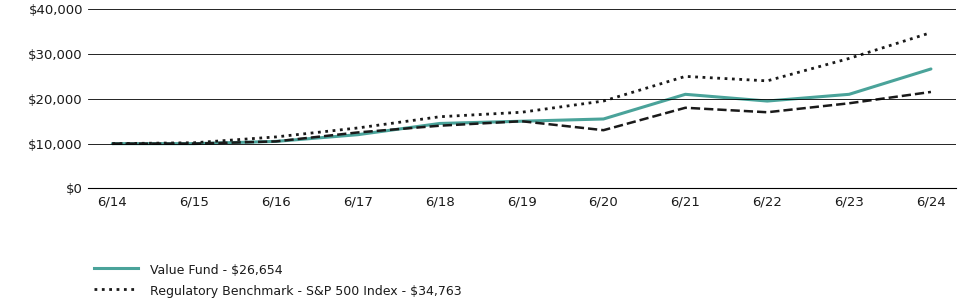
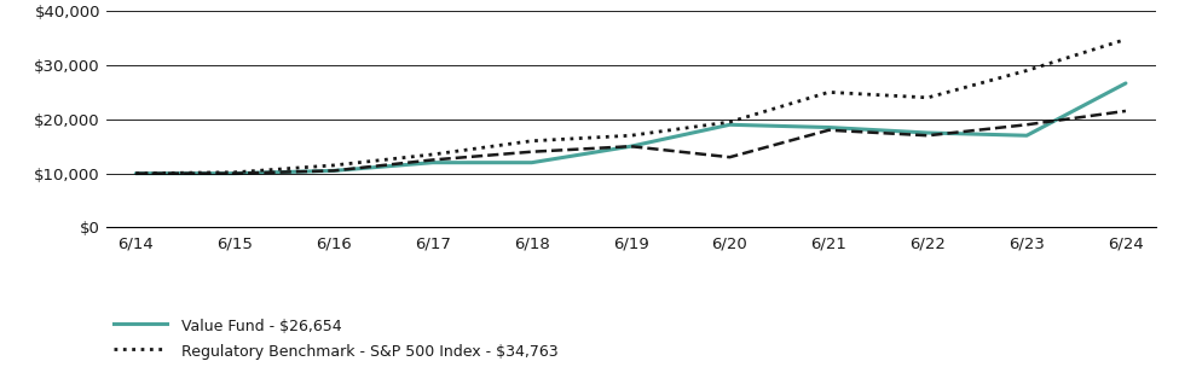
Value Fund - $26,654/6/18: $14,500 -> $12,000
Value Fund - $26,654/6/20: $15,500 -> $19,000
Value Fund - $26,654/6/21: $21,000 -> $18,500
Value Fund - $26,654/6/22: $19,500 -> $17,500
Value Fund - $26,654/6/23: $21,000 -> $17,000
